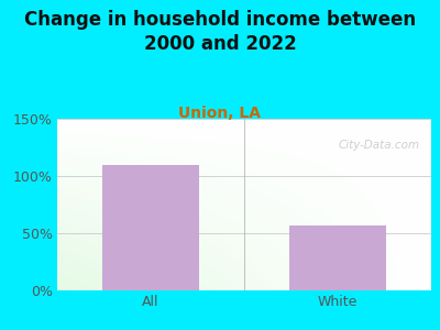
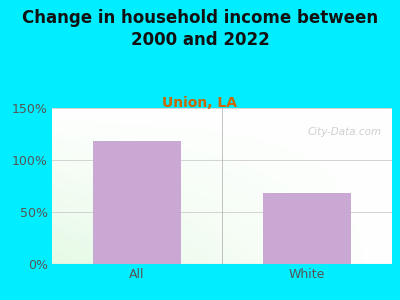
All: 110% -> 118%
White: 57% -> 68%
